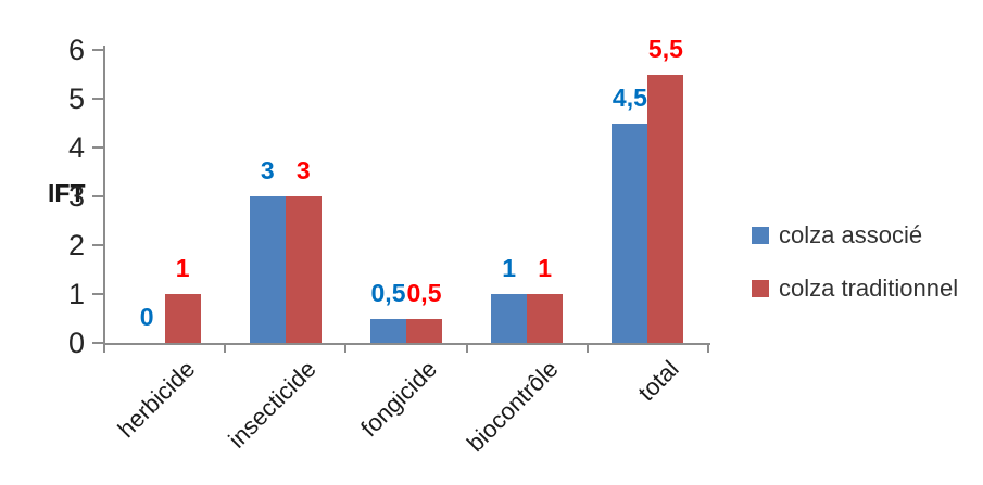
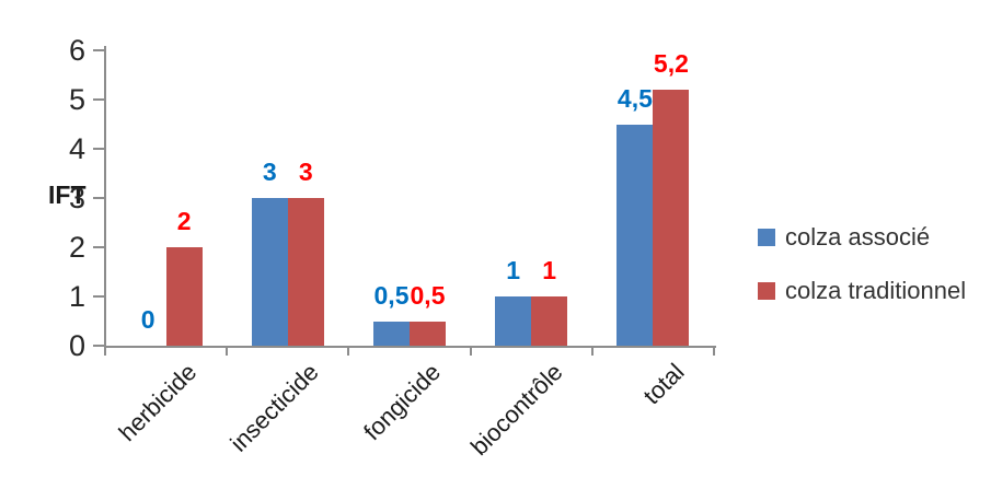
colza traditionnel/herbicide: 1 -> 2
colza traditionnel/total: 5,5 -> 5,2
